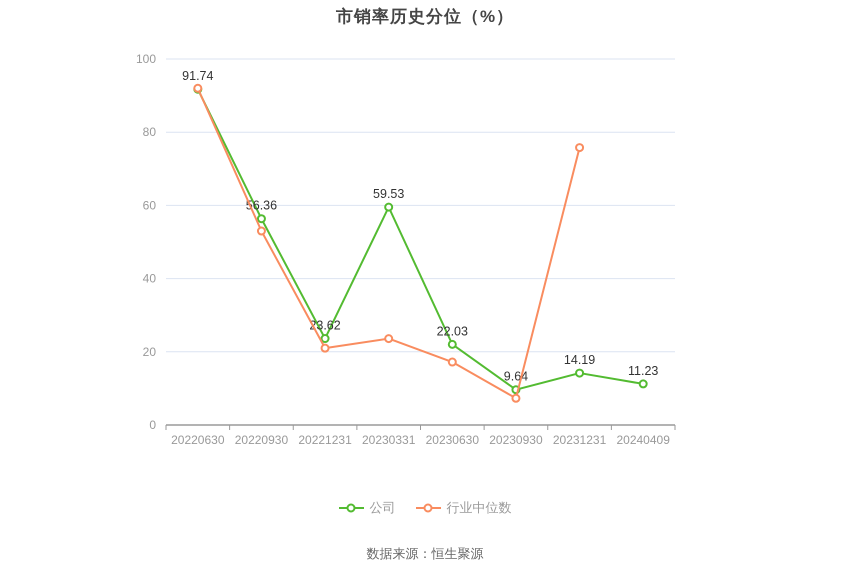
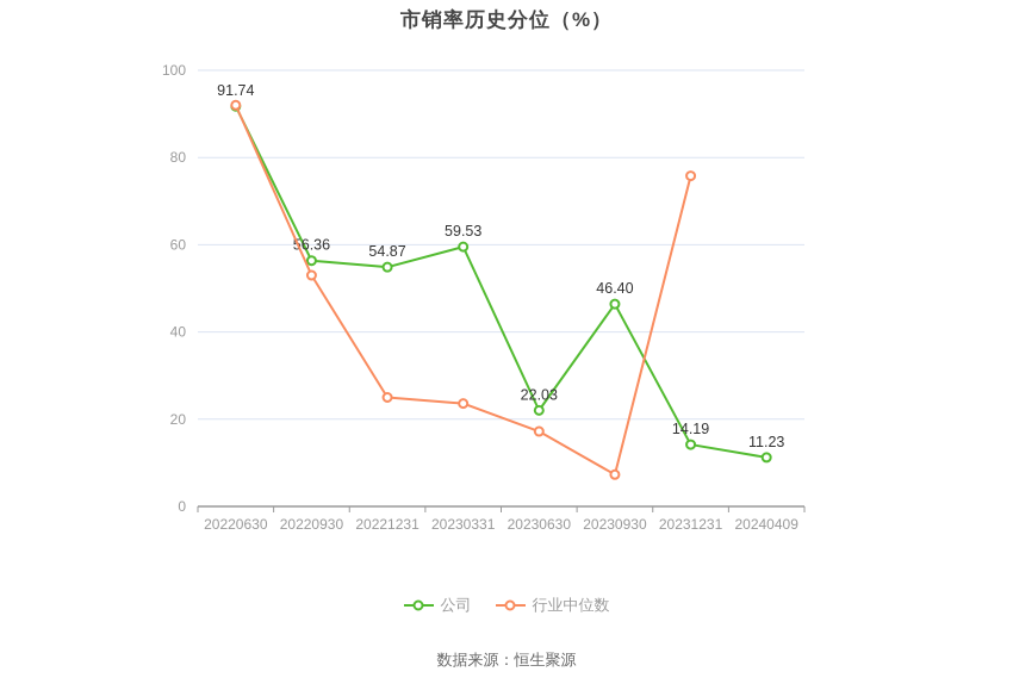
公司/20221231: 23.62 -> 54.87
行业中位数/20221231: 21 -> 25
公司/20230930: 9.64 -> 46.40
